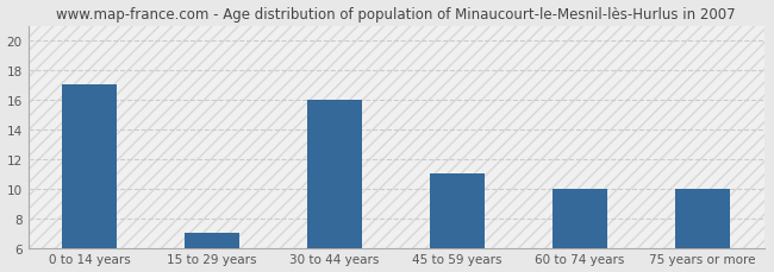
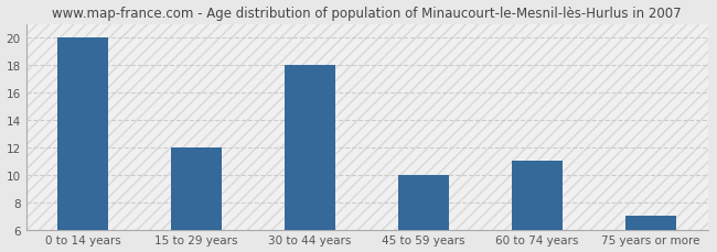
0 to 14 years: 17 -> 20
15 to 29 years: 7 -> 12
30 to 44 years: 16 -> 18
45 to 59 years: 11 -> 10
60 to 74 years: 10 -> 11
75 years or more: 10 -> 7
